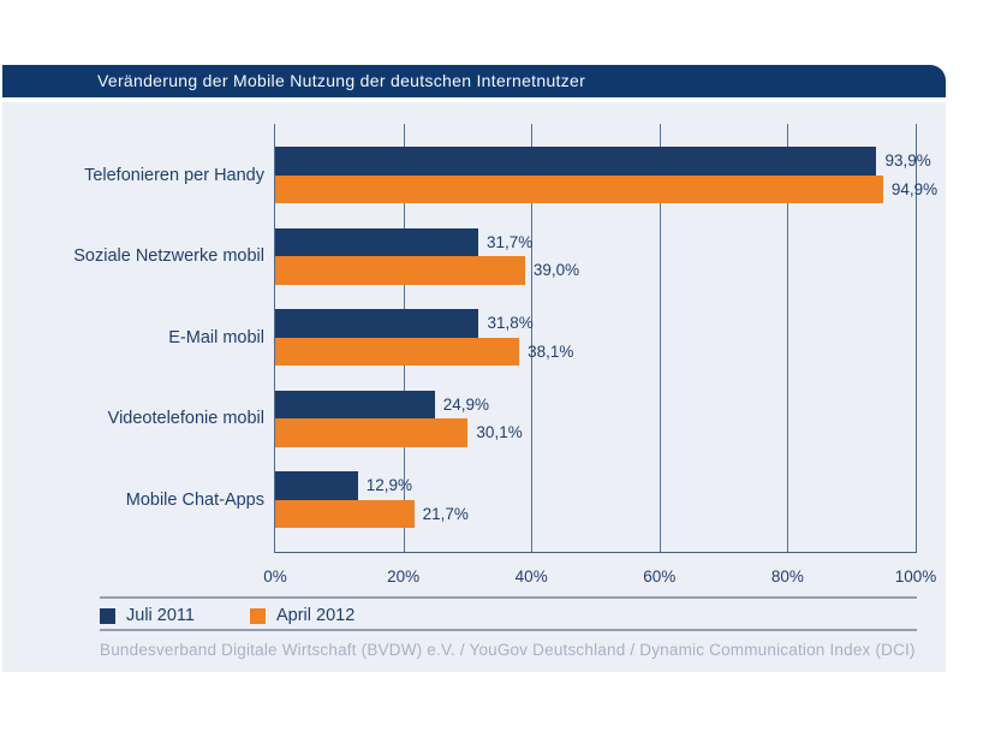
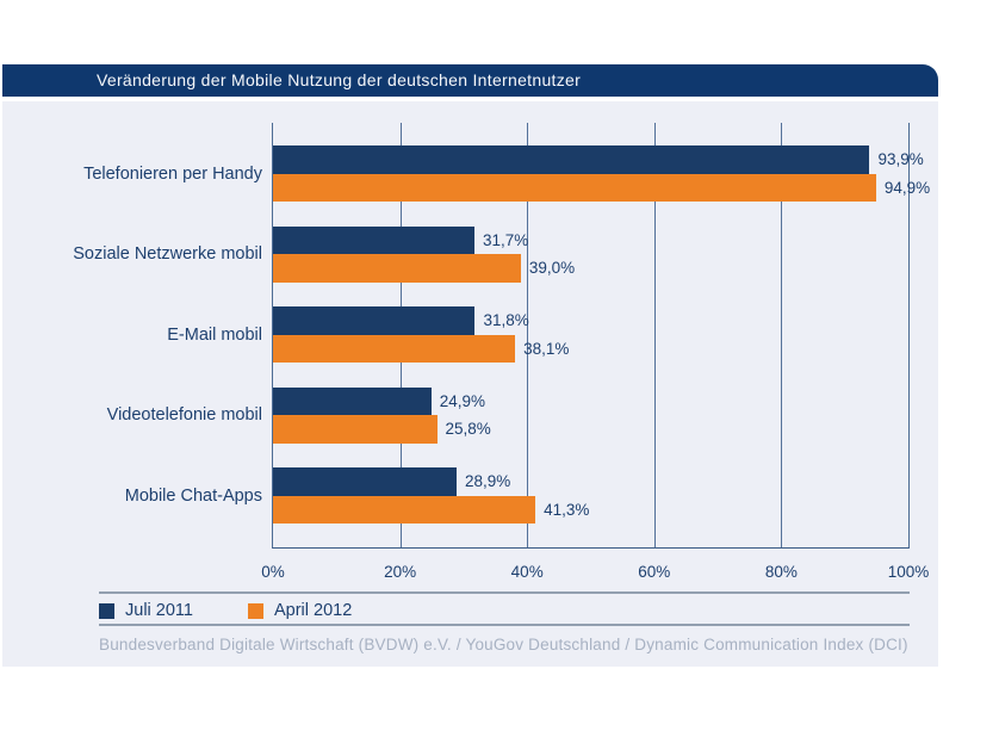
April 2012/Videotelefonie mobil: 30,1% -> 25,8%
Juli 2011/Mobile Chat-Apps: 12,9% -> 28,9%
April 2012/Mobile Chat-Apps: 21,7% -> 41,3%
